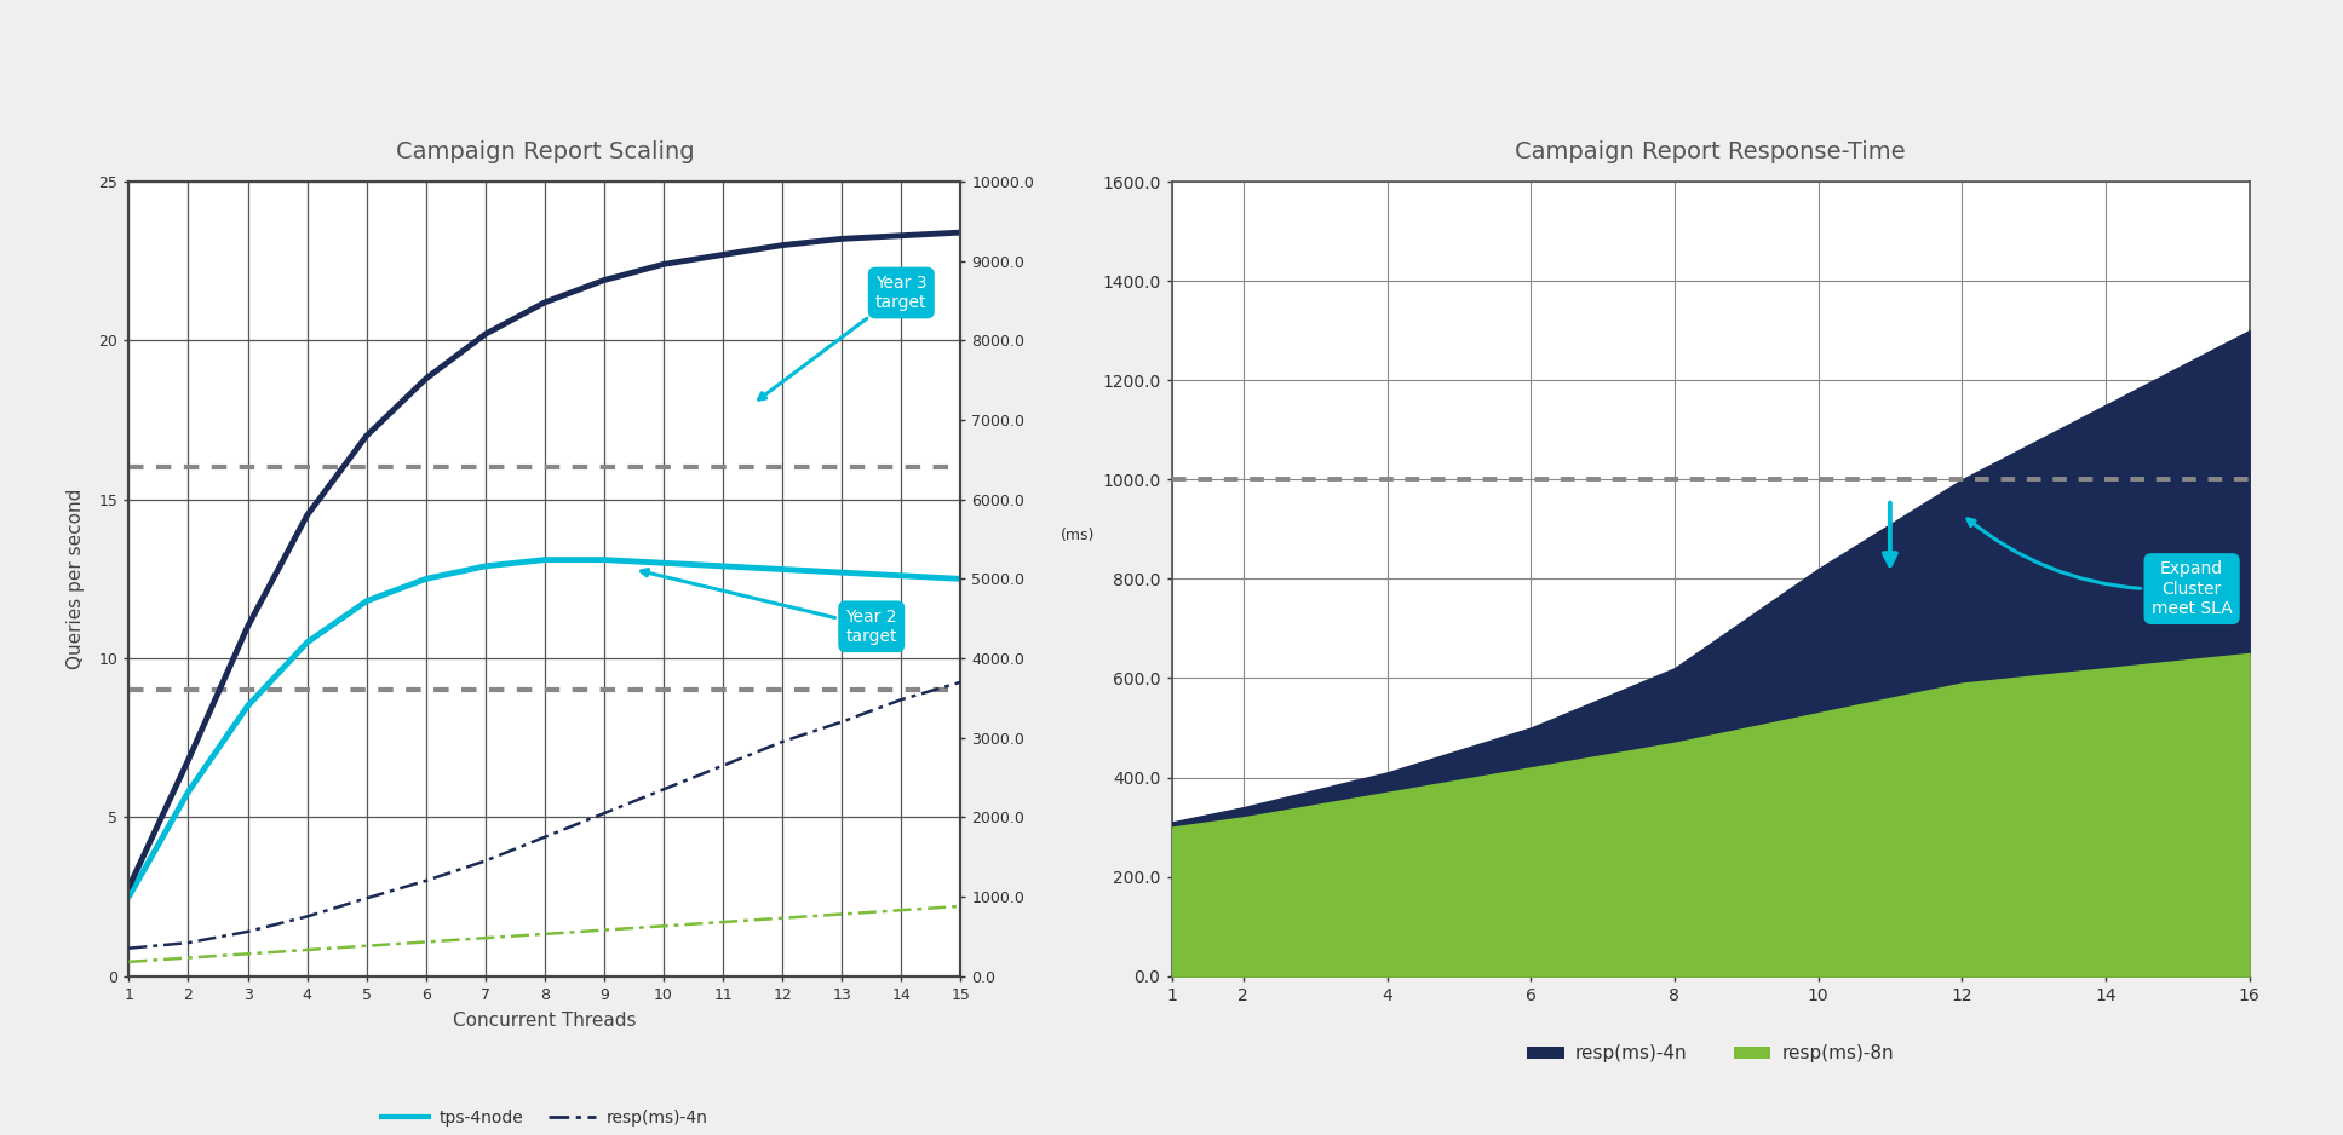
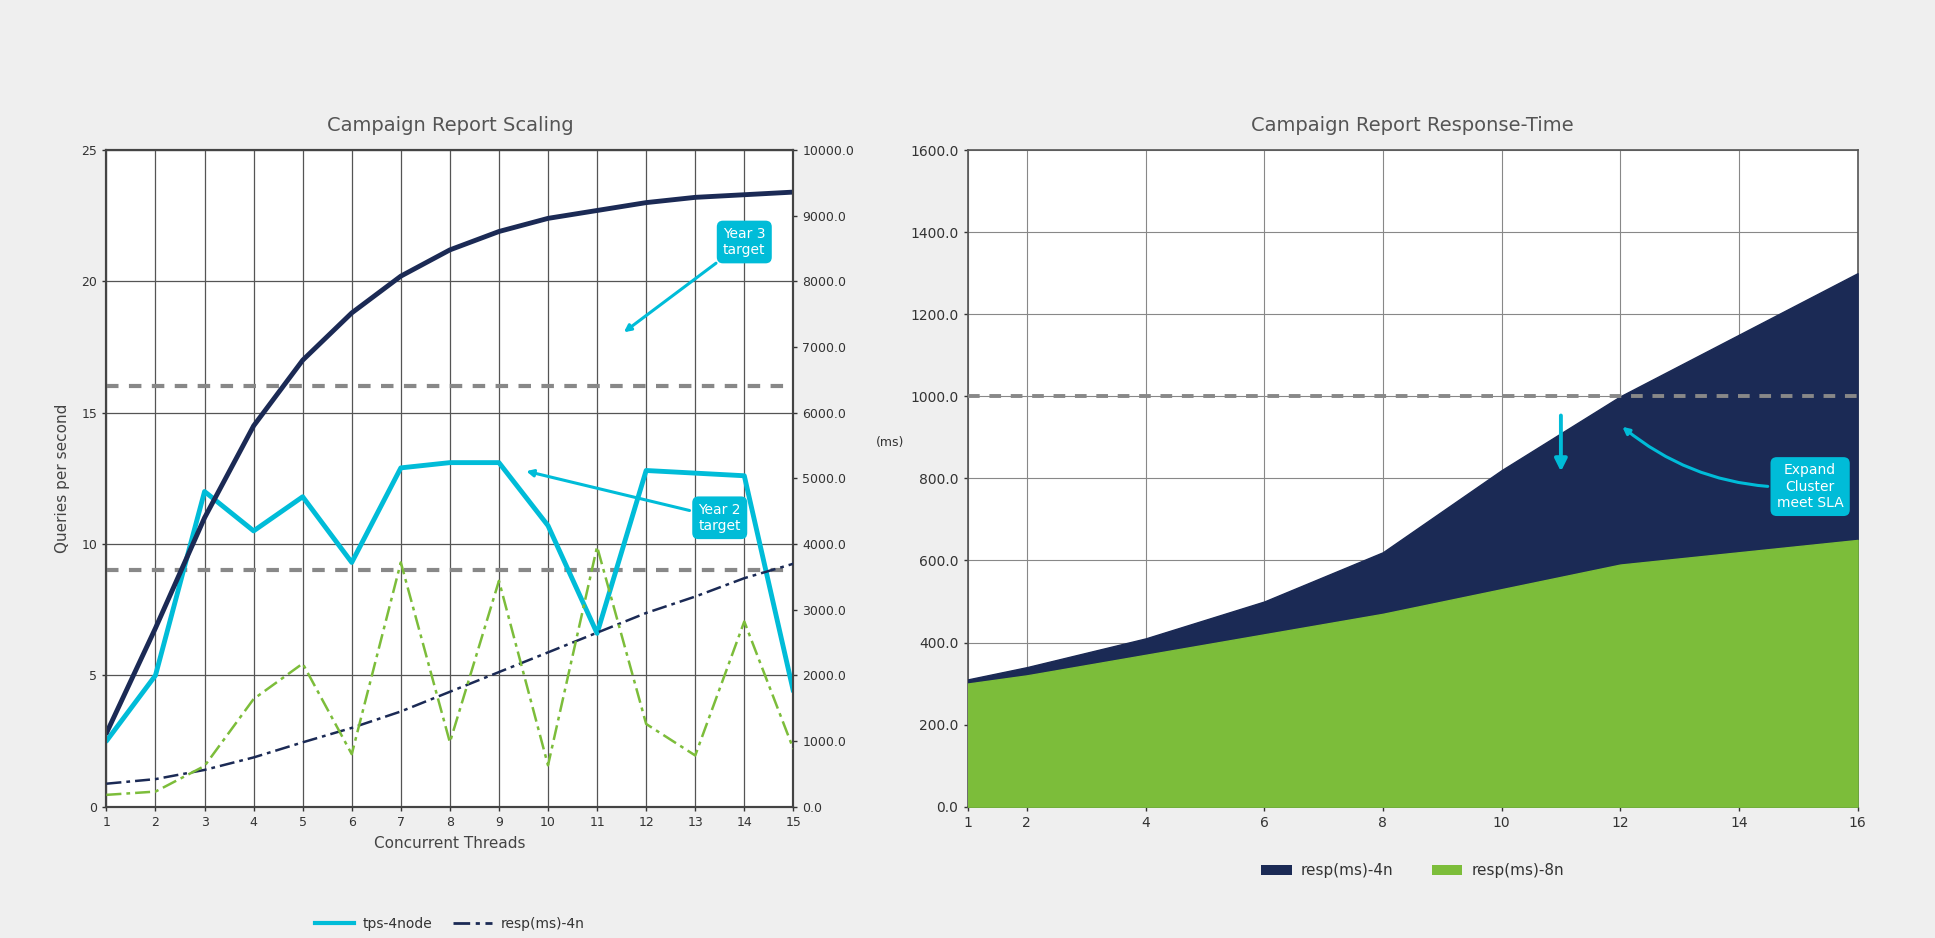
Campaign Report Scaling/tps-4node/2: 5.8 -> 5.0
Campaign Report Scaling/tps-4node/3: 8.5 -> 12.0
Campaign Report Scaling/resp(ms)-8n/3: 280 -> 620
Campaign Report Scaling/resp(ms)-8n/4: 330 -> 1640
Campaign Report Scaling/resp(ms)-8n/5: 380 -> 2180
Campaign Report Scaling/tps-4node/6: 12.5 -> 9.3
Campaign Report Scaling/resp(ms)-8n/6: 430 -> 800
Campaign Report Scaling/resp(ms)-8n/7: 480 -> 3720
Campaign Report Scaling/resp(ms)-8n/8: 530 -> 980
Campaign Report Scaling/resp(ms)-8n/9: 580 -> 3440
Campaign Report Scaling/tps-4node/10: 13.0 -> 10.7
Campaign Report Scaling/tps-4node/11: 12.9 -> 6.6
Campaign Report Scaling/resp(ms)-8n/11: 680 -> 3960
Campaign Report Scaling/resp(ms)-8n/12: 730 -> 1260
Campaign Report Scaling/resp(ms)-8n/14: 830 -> 2820
Campaign Report Scaling/tps-4node/15: 12.5 -> 4.4
